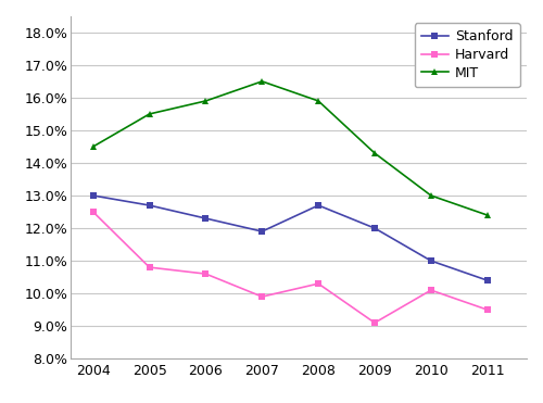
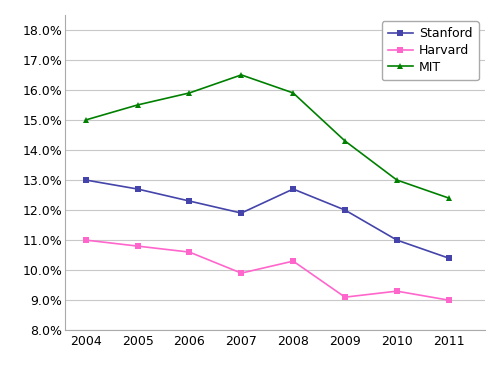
Harvard/2004: 12.5% -> 11.0%
MIT/2004: 14.5% -> 15.0%
Harvard/2010: 10.1% -> 9.3%
Harvard/2011: 9.5% -> 9.0%
